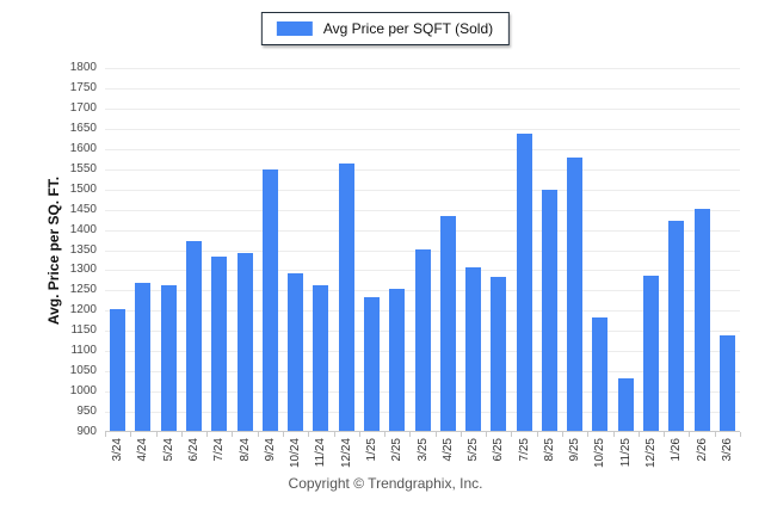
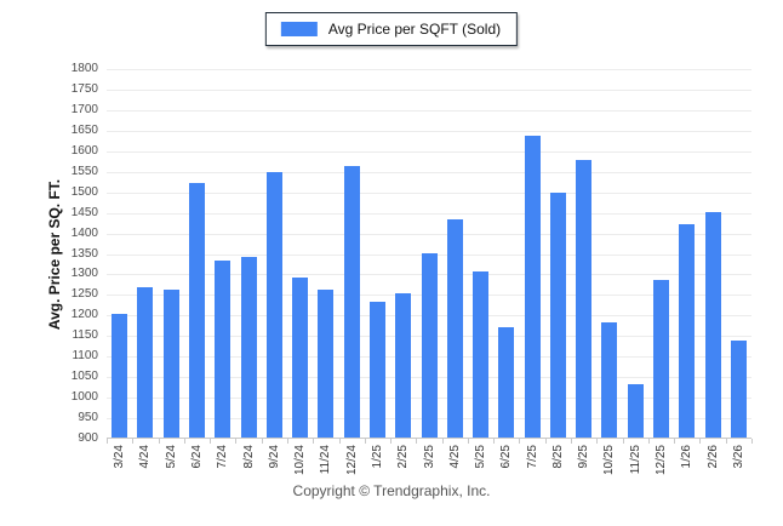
6/24: 1370 -> 1520
6/25: 1280 -> 1170
